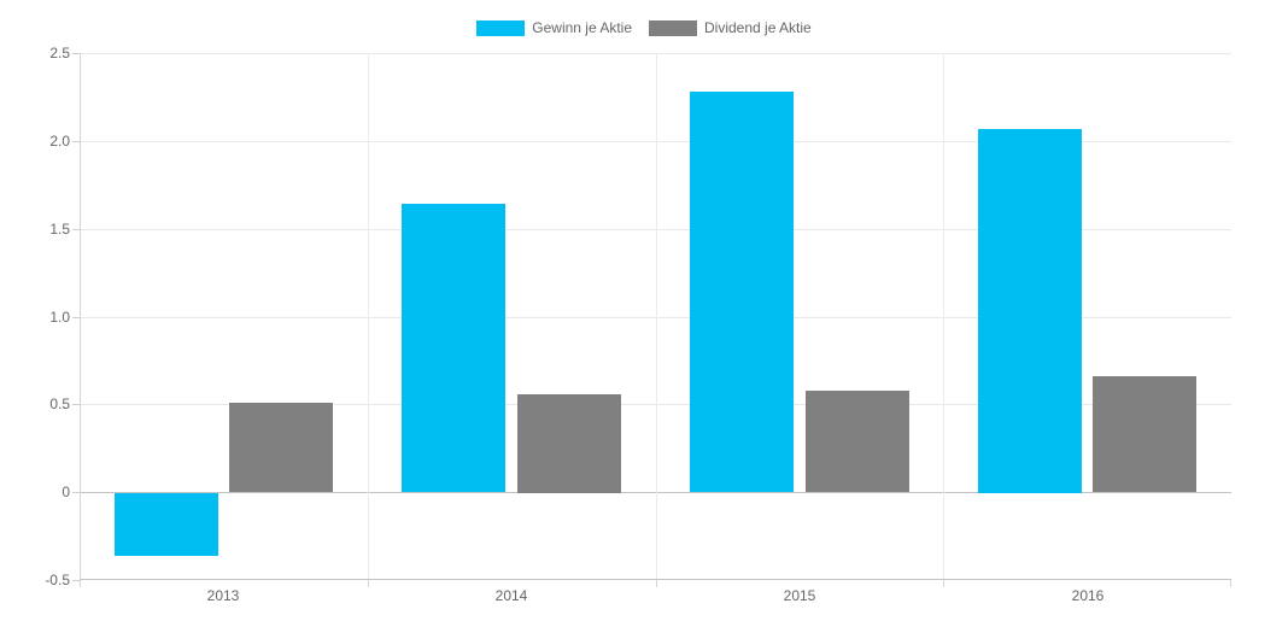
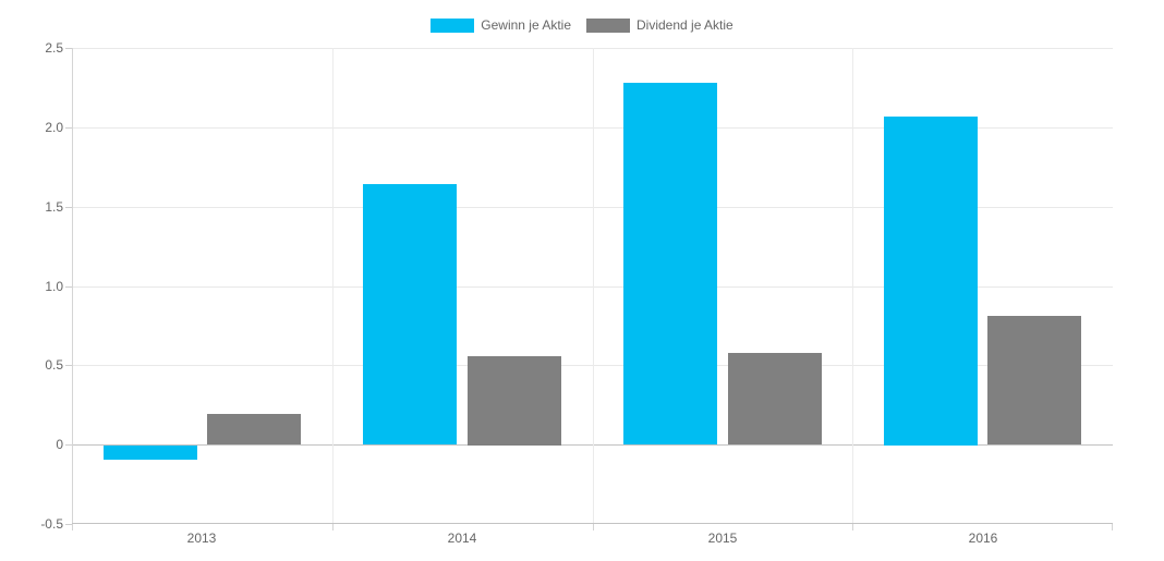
Gewinn je Aktie/2013: -0.36 -> -0.09
Dividend je Aktie/2013: 0.51 -> 0.19
Dividend je Aktie/2016: 0.66 -> 0.81
